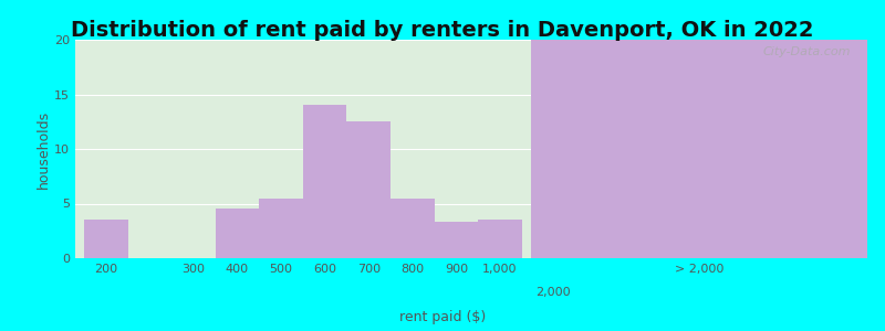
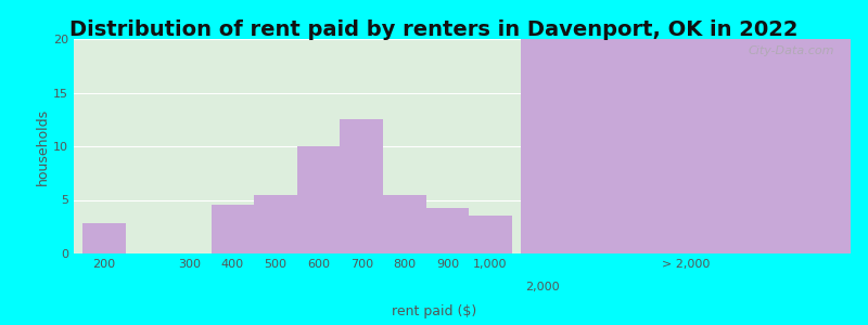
200: 3.5 -> 2.8
600: 14.0 -> 10.0
900: 3.3 -> 4.2
